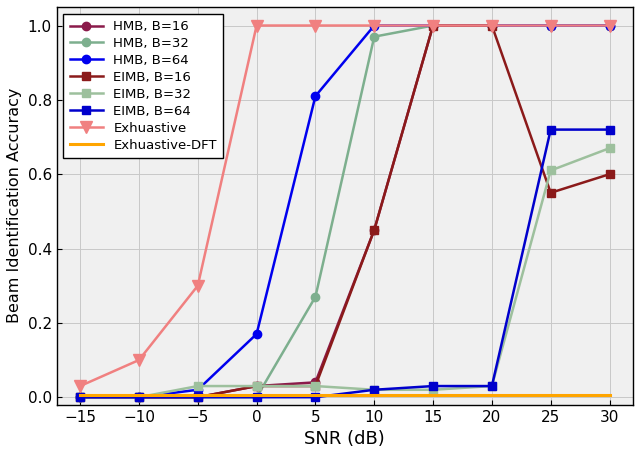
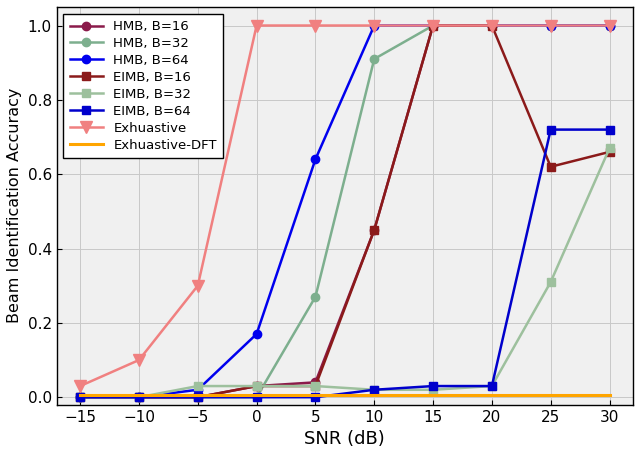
HMB, B=64/5: 0.81 -> 0.64
HMB, B=32/10: 0.97 -> 0.91
EIMB, B=16/25: 0.55 -> 0.62
EIMB, B=32/25: 0.61 -> 0.31
EIMB, B=16/30: 0.60 -> 0.66
